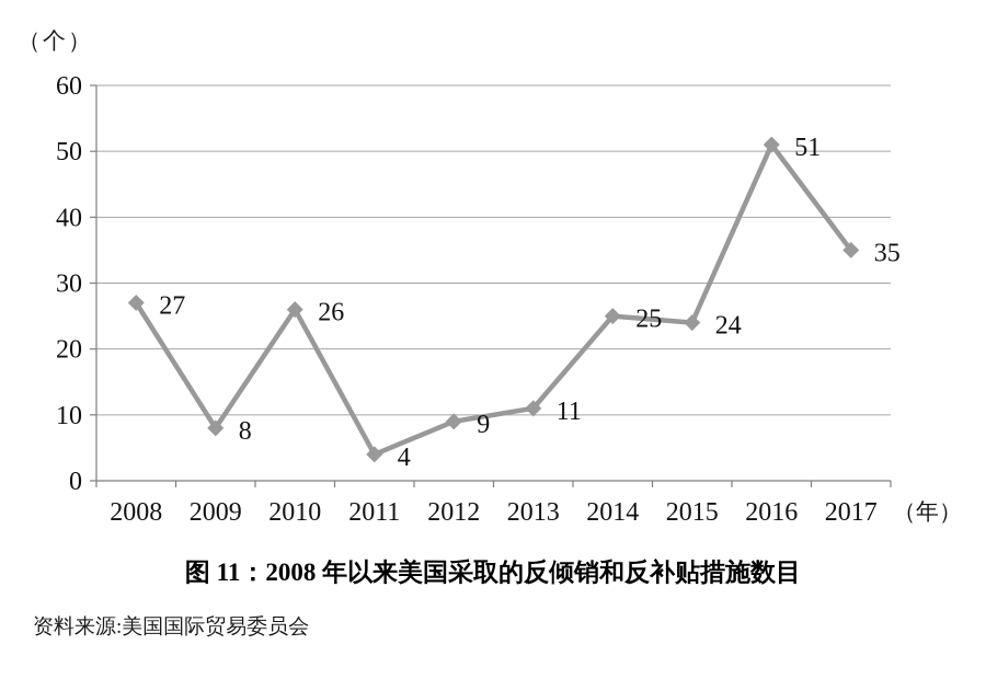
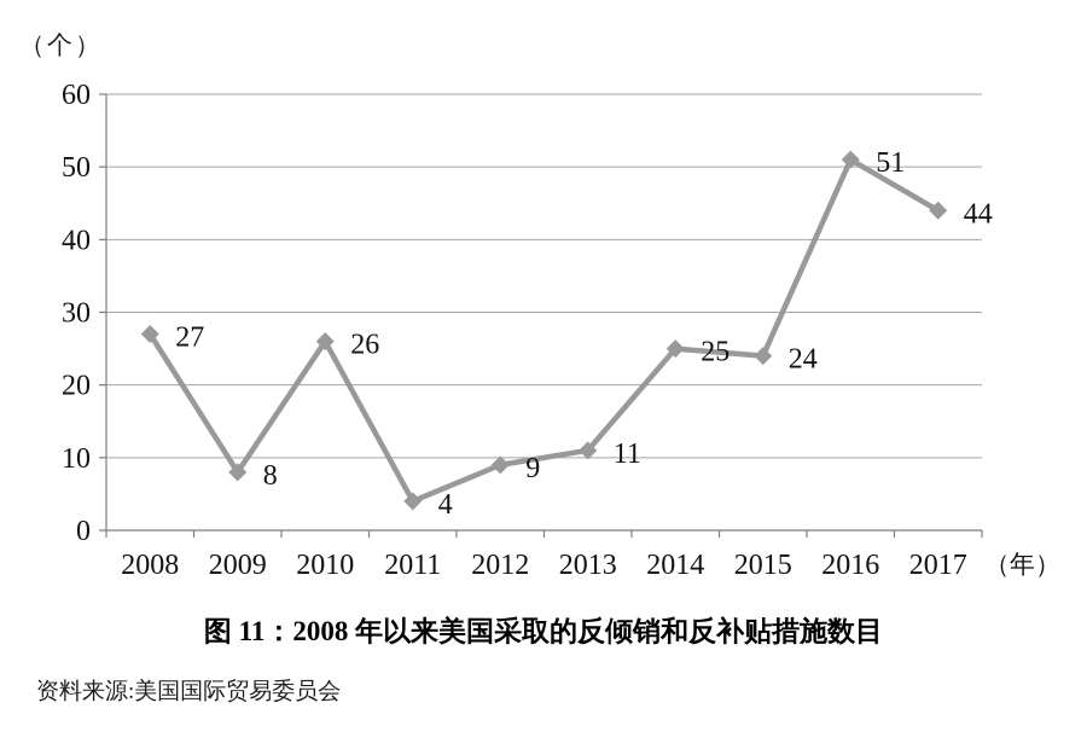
2017: 35 -> 44
